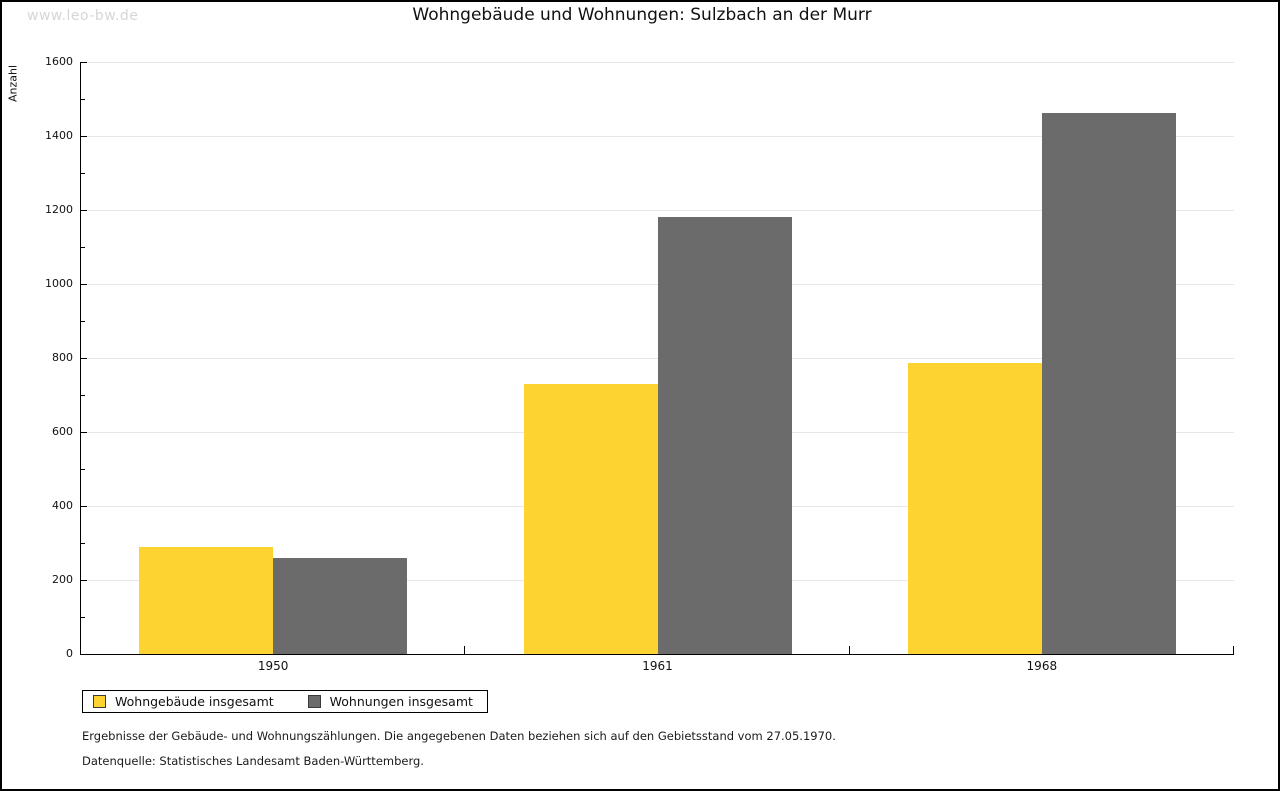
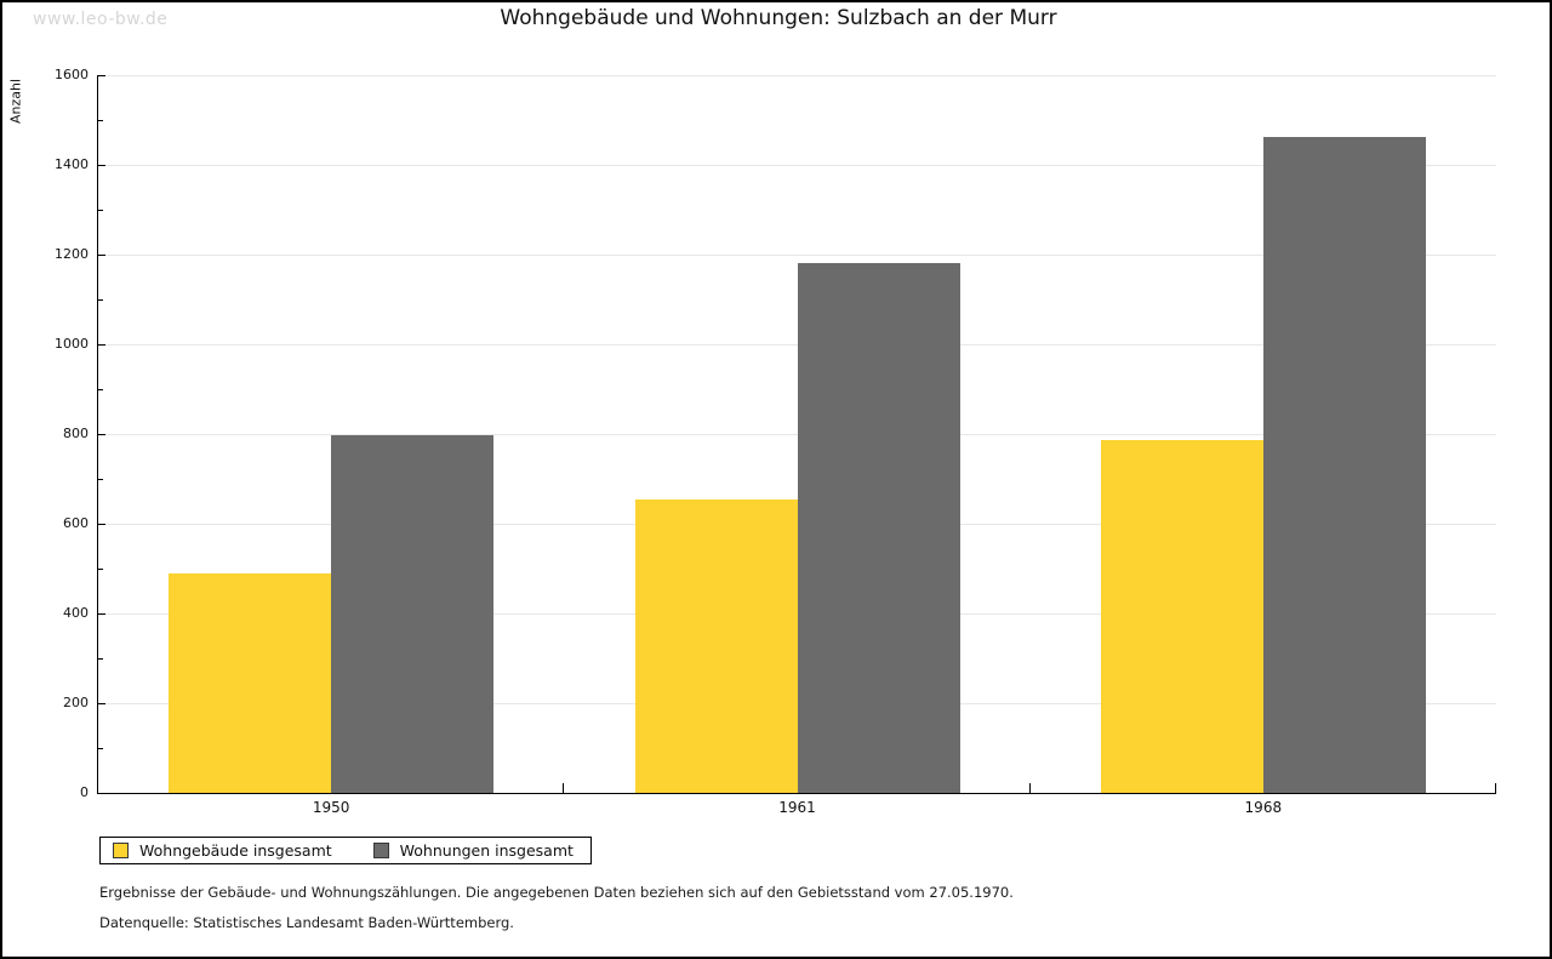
Wohngebäude insgesamt/1950: 290 -> 490
Wohnungen insgesamt/1950: 260 -> 800
Wohngebäude insgesamt/1961: 730 -> 660
